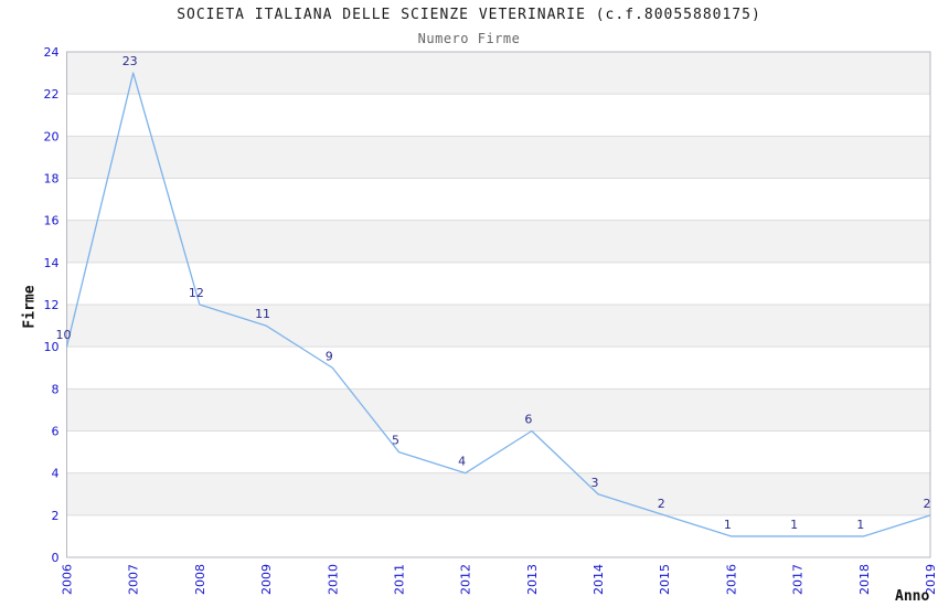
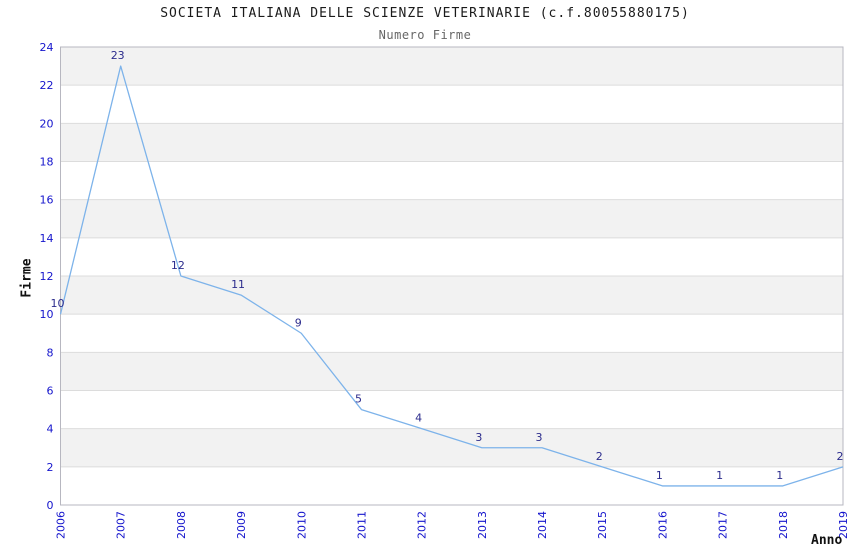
2013: 6 -> 3
